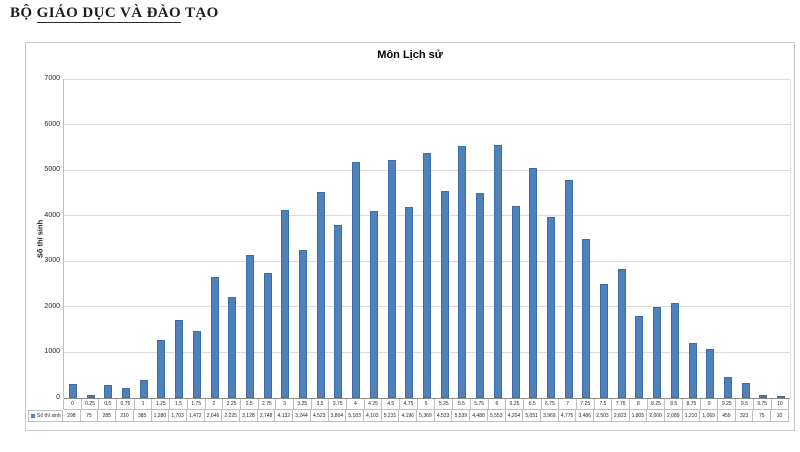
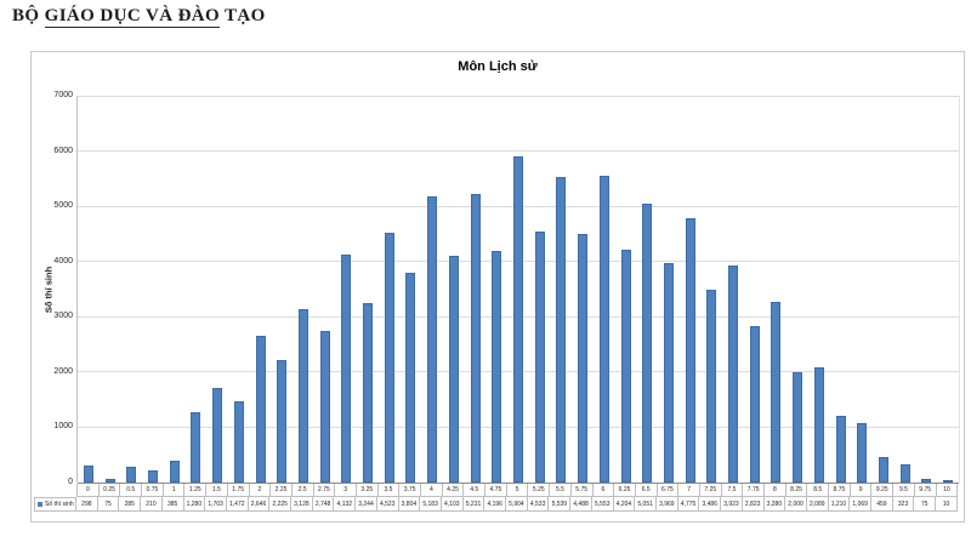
5: 5,369 -> 5,904
7.5: 2,503 -> 3,923
8: 1,805 -> 3,280
